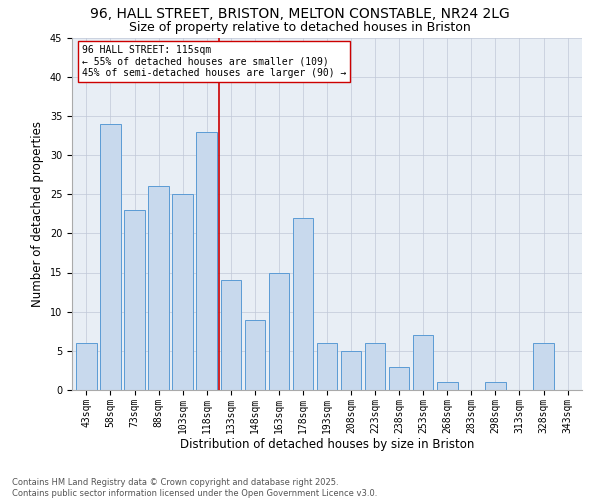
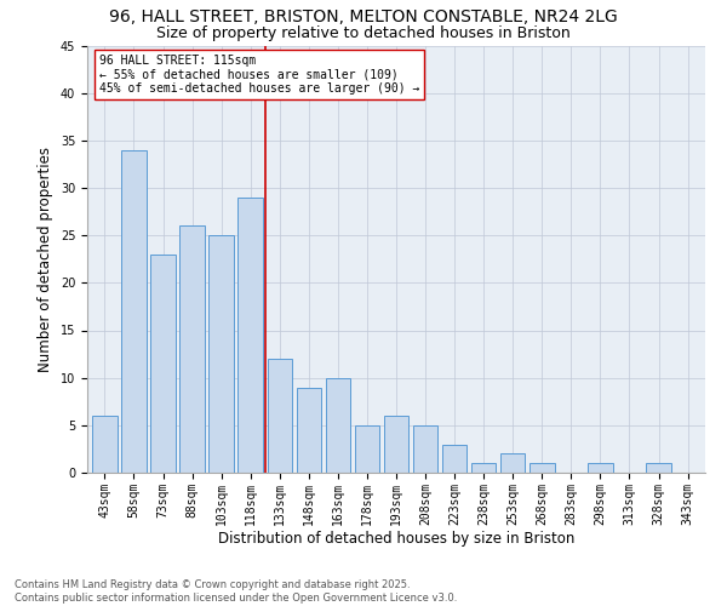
118sqm: 33 -> 29
133sqm: 14 -> 12
163sqm: 15 -> 10
178sqm: 22 -> 5
223sqm: 6 -> 3
238sqm: 3 -> 1
253sqm: 7 -> 2
328sqm: 6 -> 1
